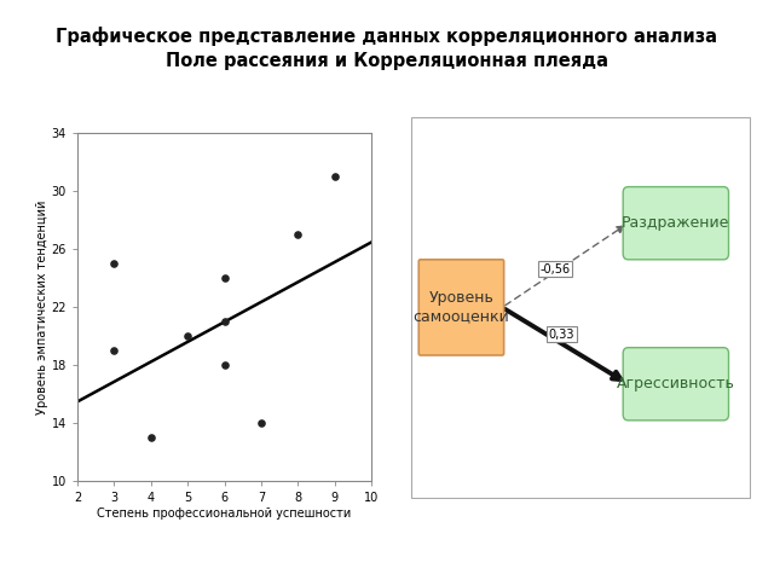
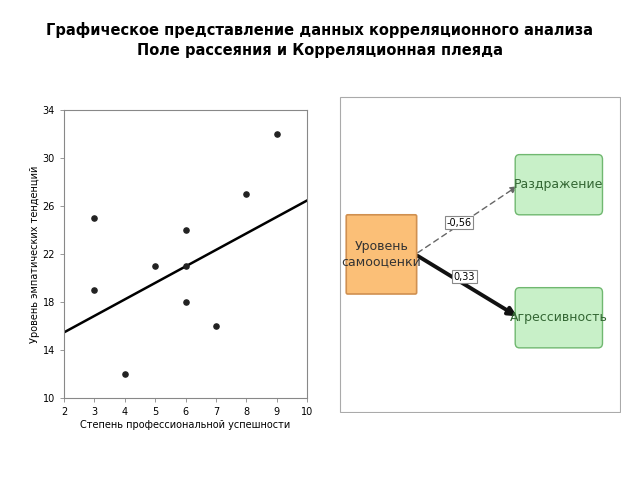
4: 13 -> 12
5: 20 -> 21
7: 14 -> 16
9: 31 -> 32
